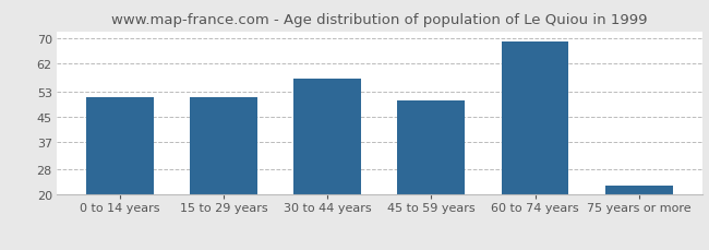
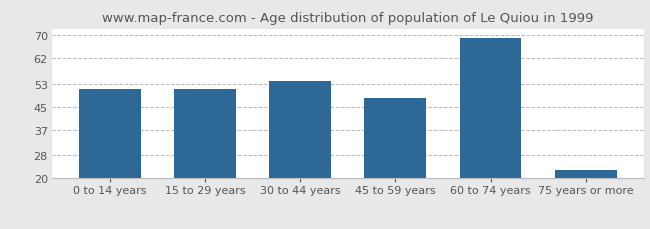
30 to 44 years: 57 -> 54
45 to 59 years: 50 -> 48
